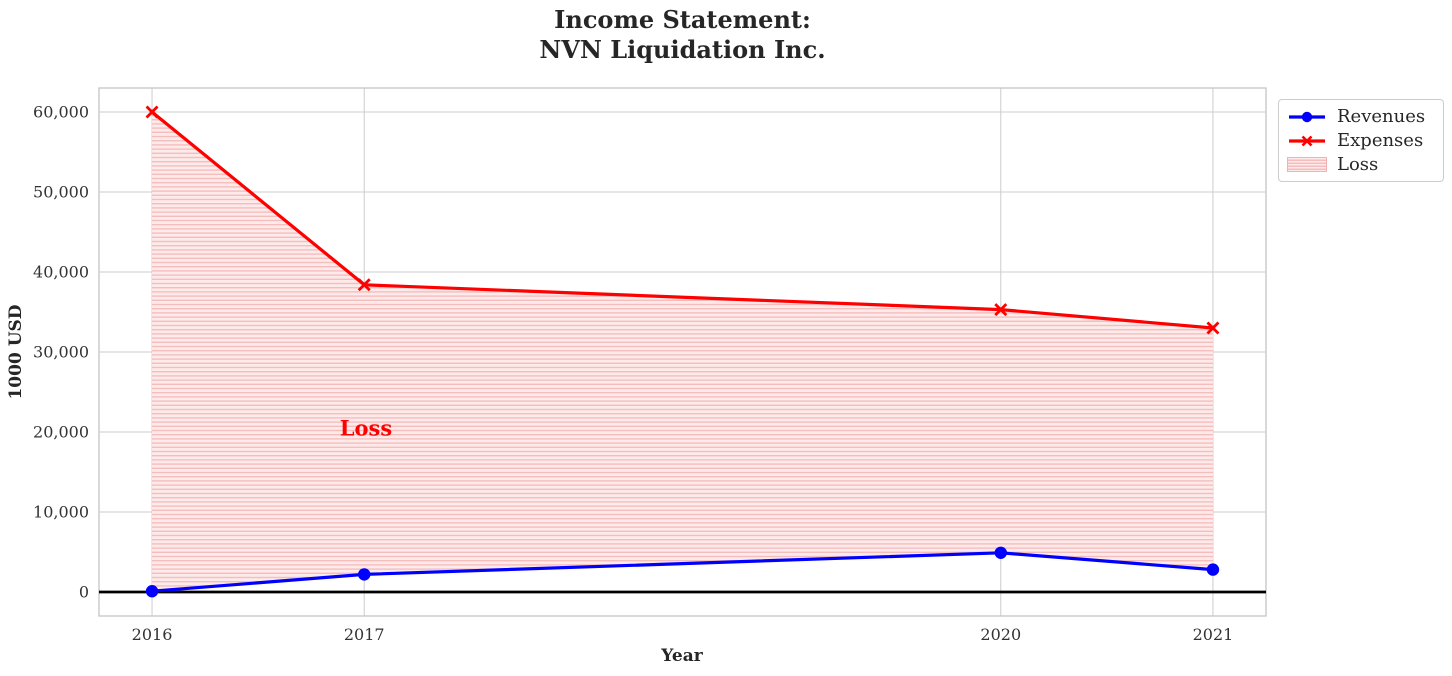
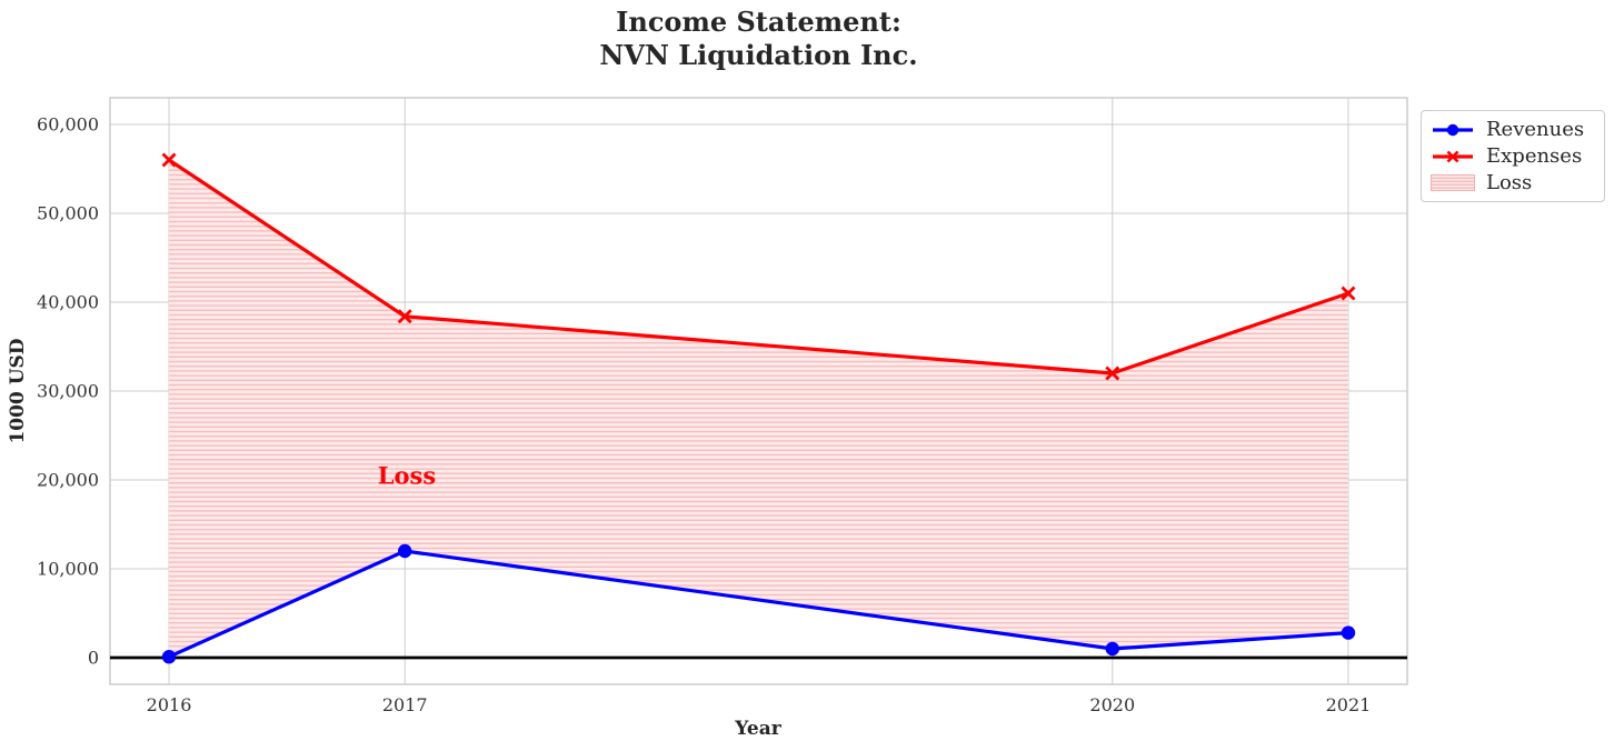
Expenses/2016: 60000 -> 56000
Revenues/2017: 2000 -> 12000
Revenues/2020: 5000 -> 1000
Expenses/2020: 35000 -> 32000
Expenses/2021: 33000 -> 41000
